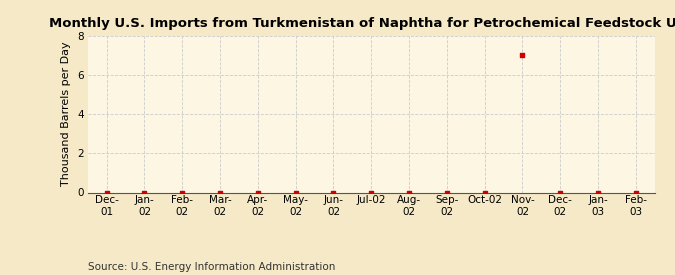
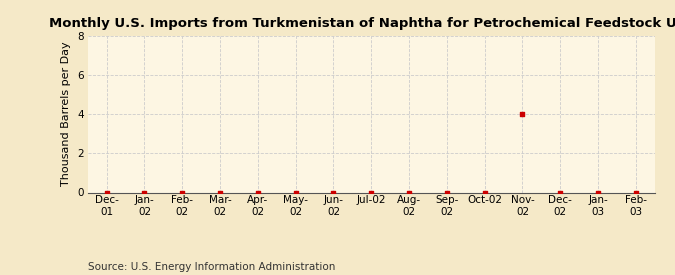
Nov- 02: 7 -> 4
